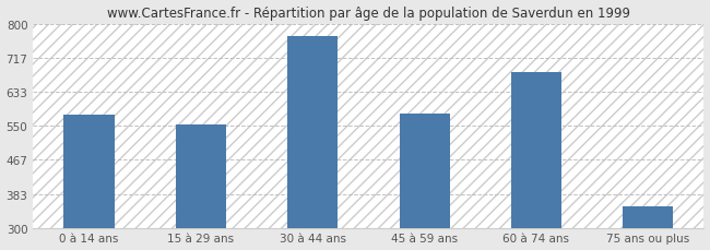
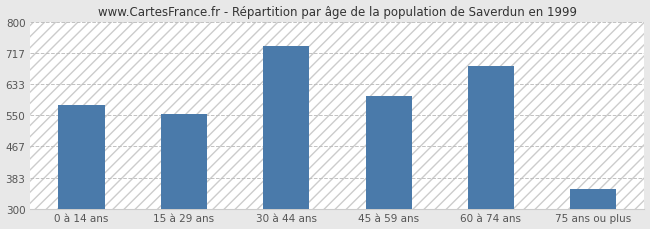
30 à 44 ans: 770 -> 735
45 à 59 ans: 580 -> 600
